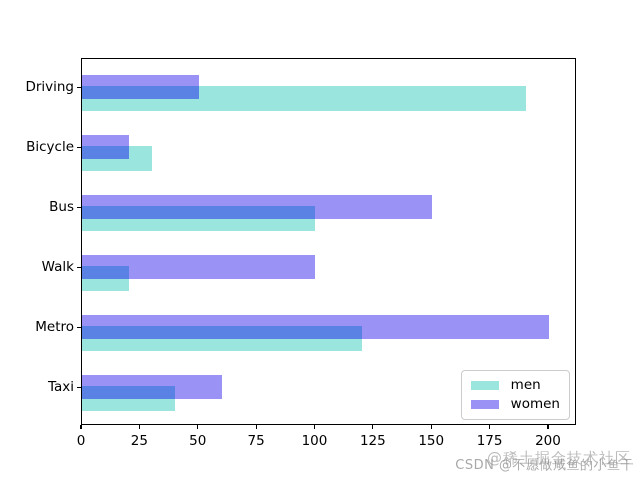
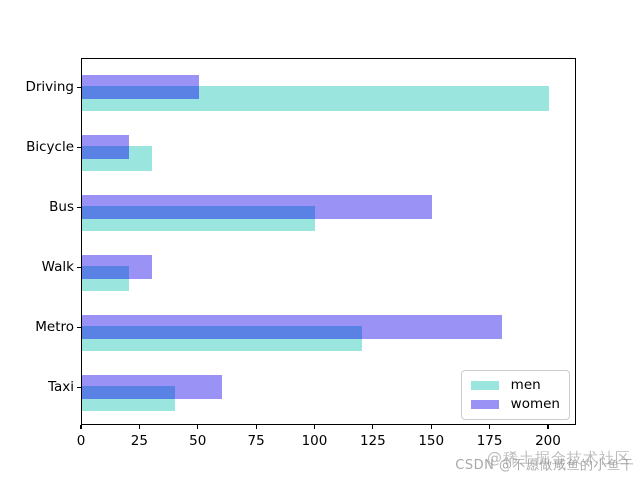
men/Driving: 190 -> 200
women/Walk: 100 -> 30
women/Metro: 200 -> 180
